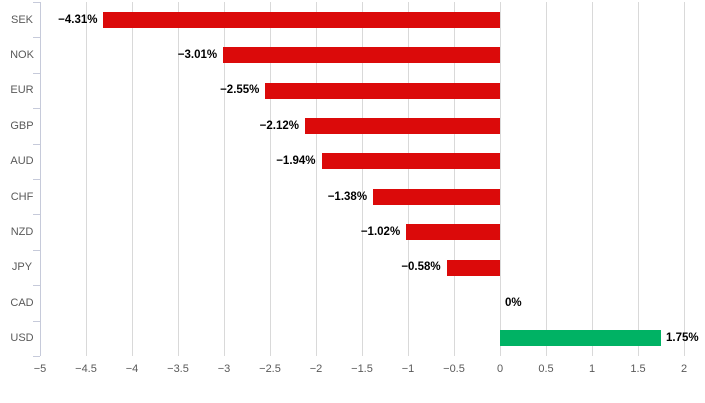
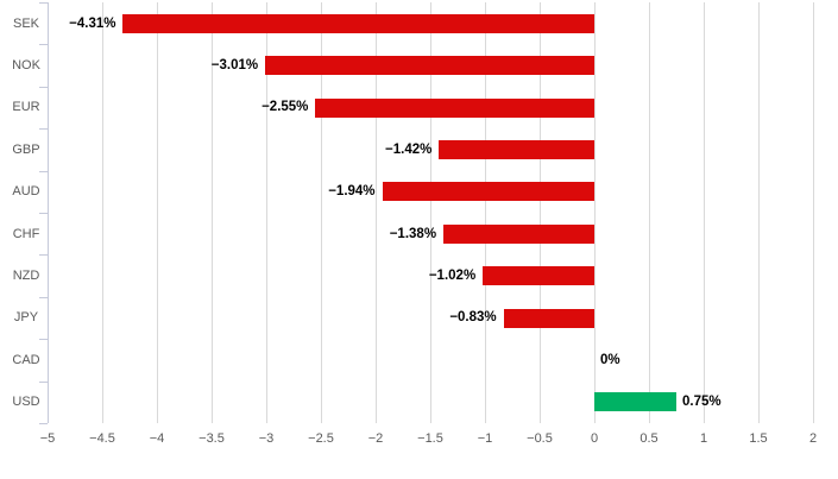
GBP: −2.12% -> −1.42%
JPY: −0.58% -> −0.83%
USD: 1.75% -> 0.75%
